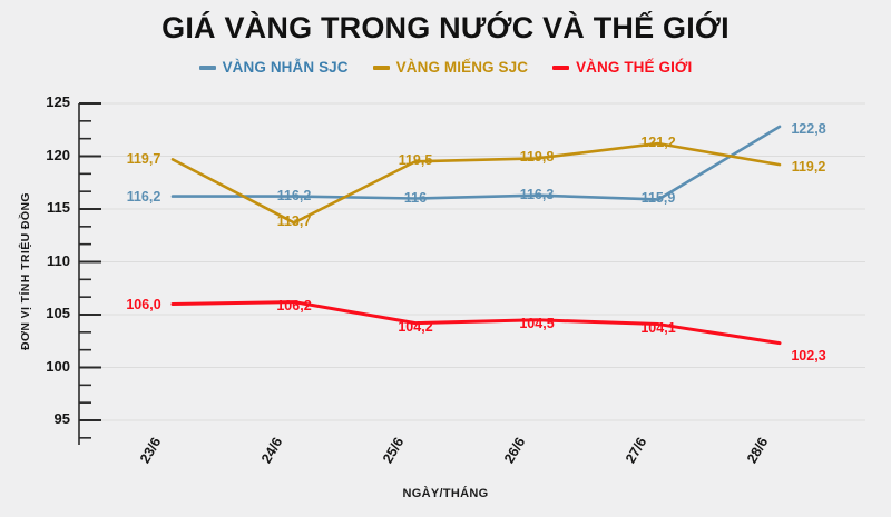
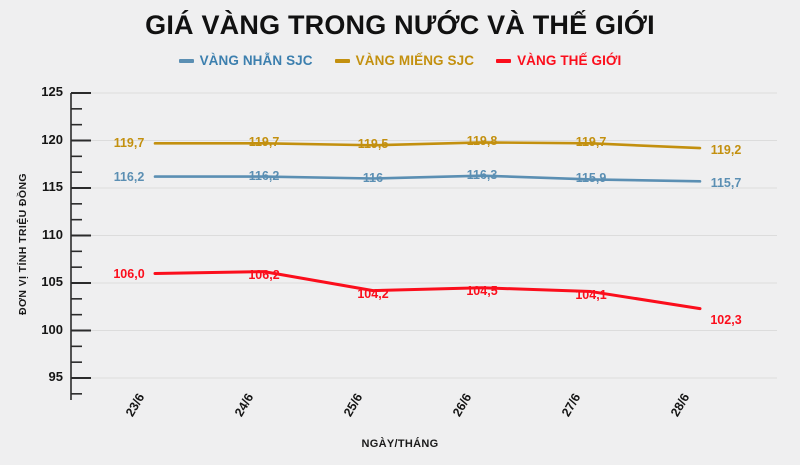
VÀNG MIẾNG SJC/24/6: 113,7 -> 119,7
VÀNG MIẾNG SJC/27/6: 121,2 -> 119,7
VÀNG NHẪN SJC/28/6: 122,8 -> 115,7
